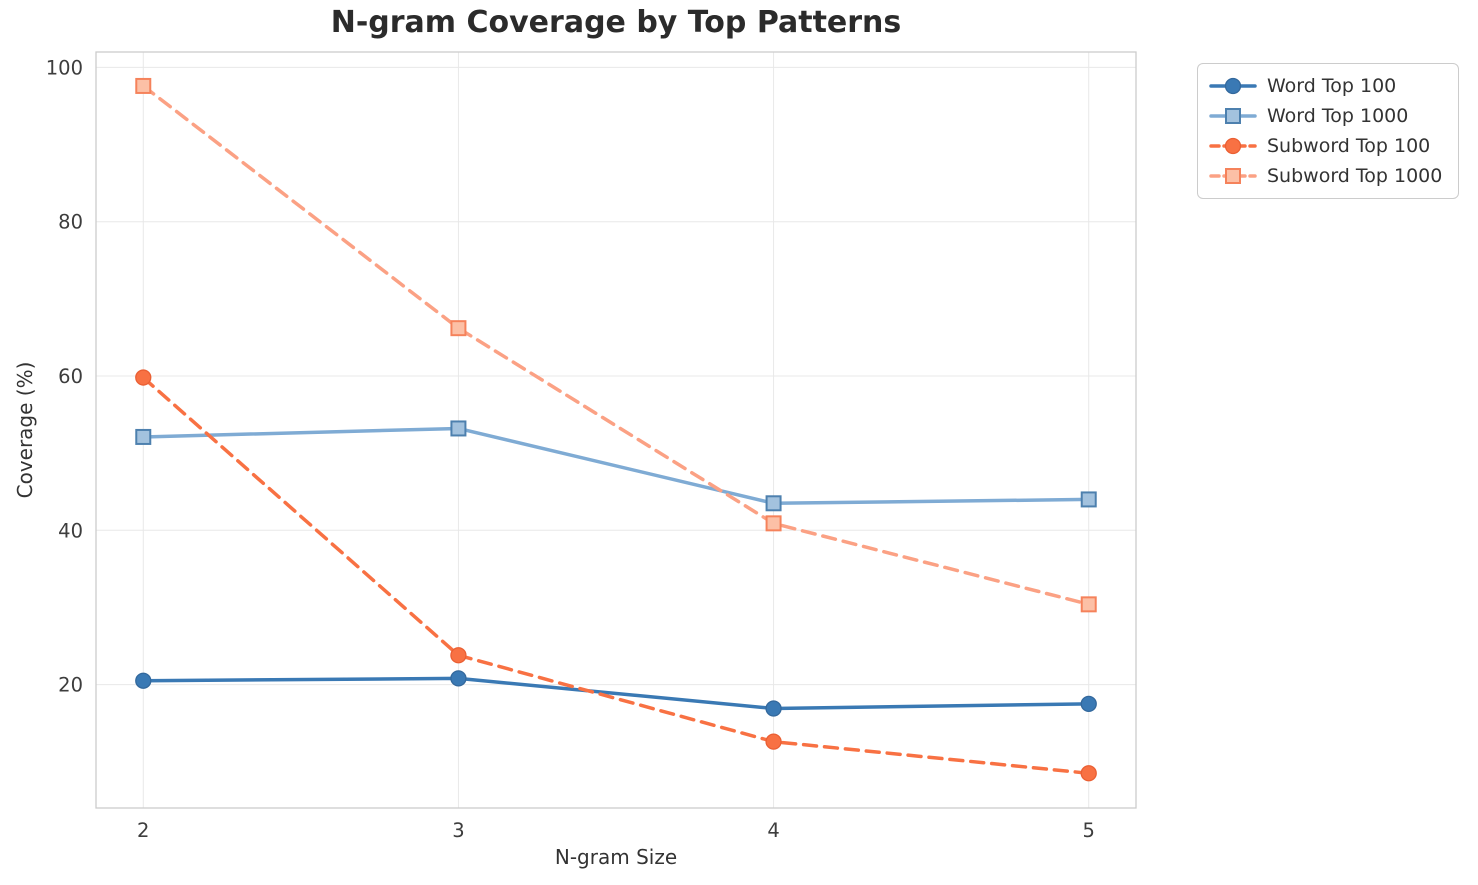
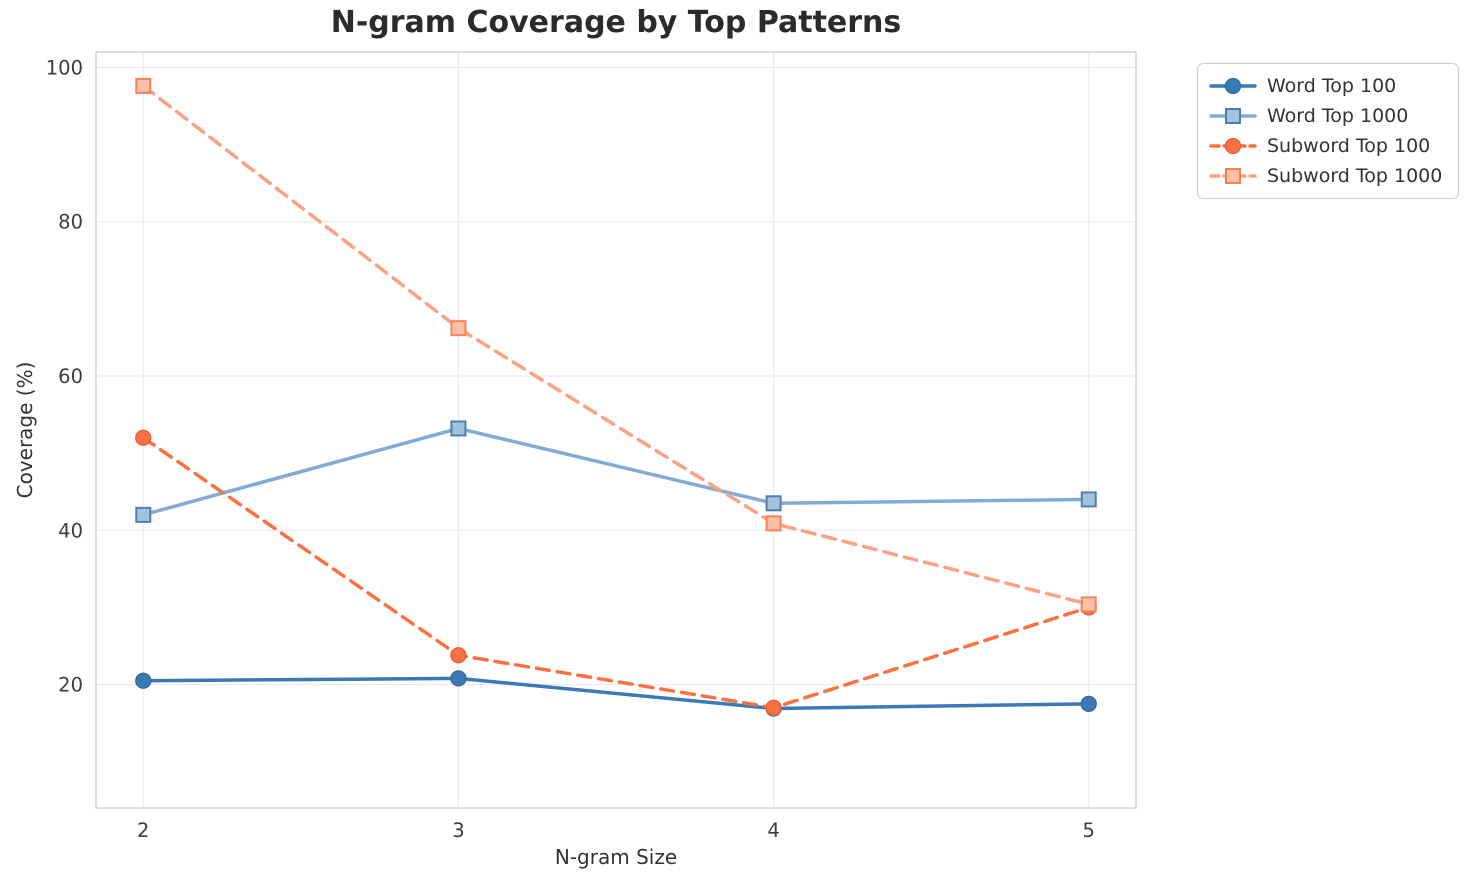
Word Top 1000/2: 52 -> 42
Subword Top 100/2: 60 -> 52
Subword Top 100/4: 13 -> 17
Subword Top 100/5: 8 -> 30
